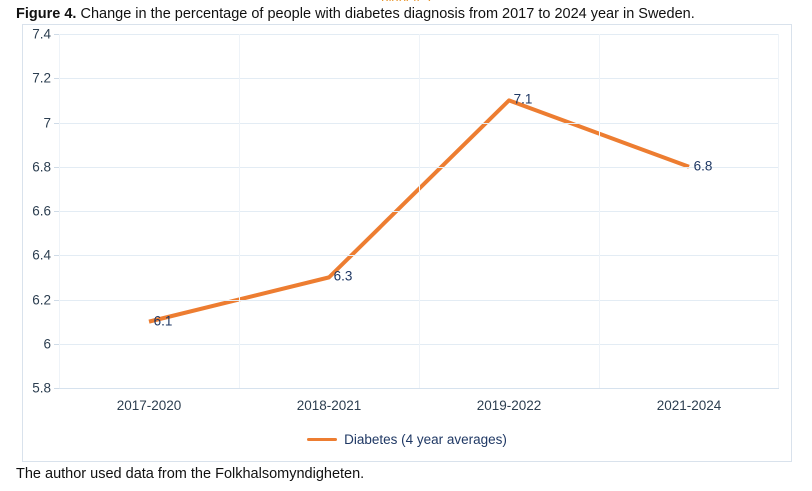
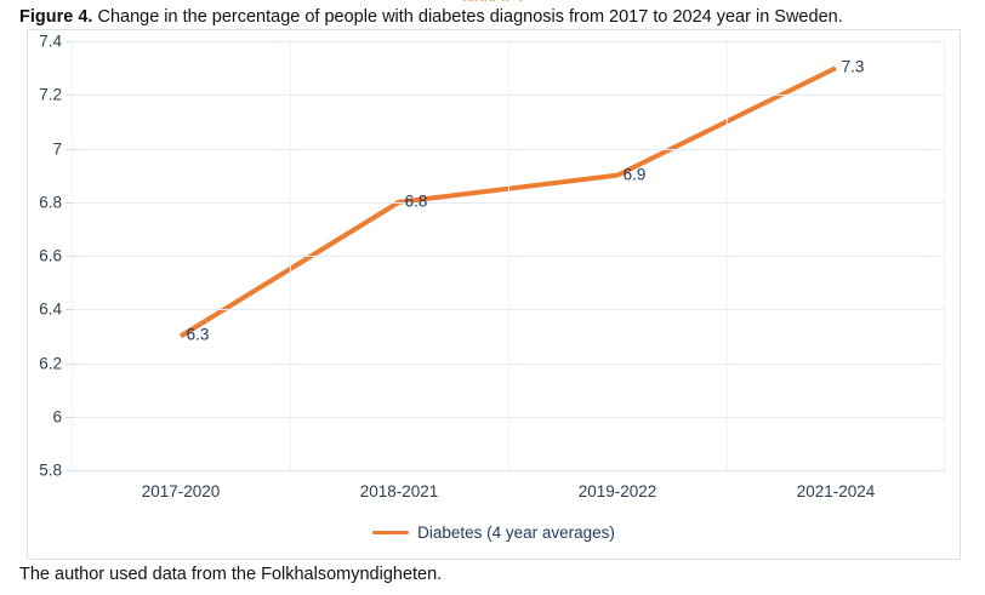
2017-2020: 6.1 -> 6.3
2018-2021: 6.3 -> 6.8
2019-2022: 7.1 -> 6.9
2021-2024: 6.8 -> 7.3
